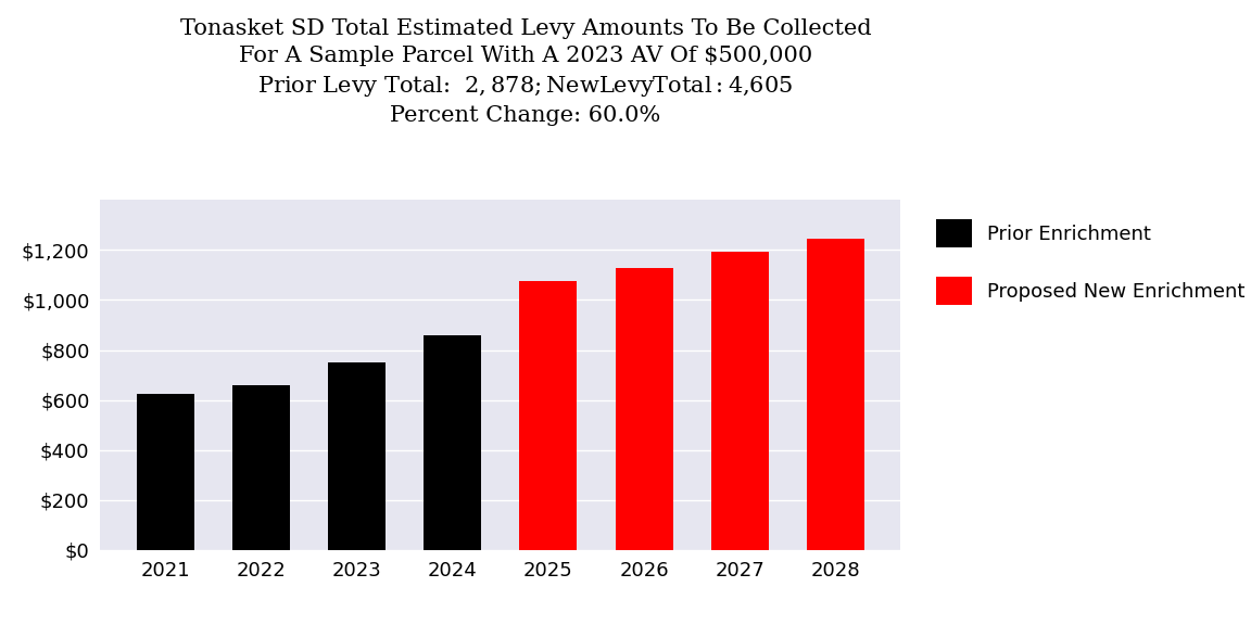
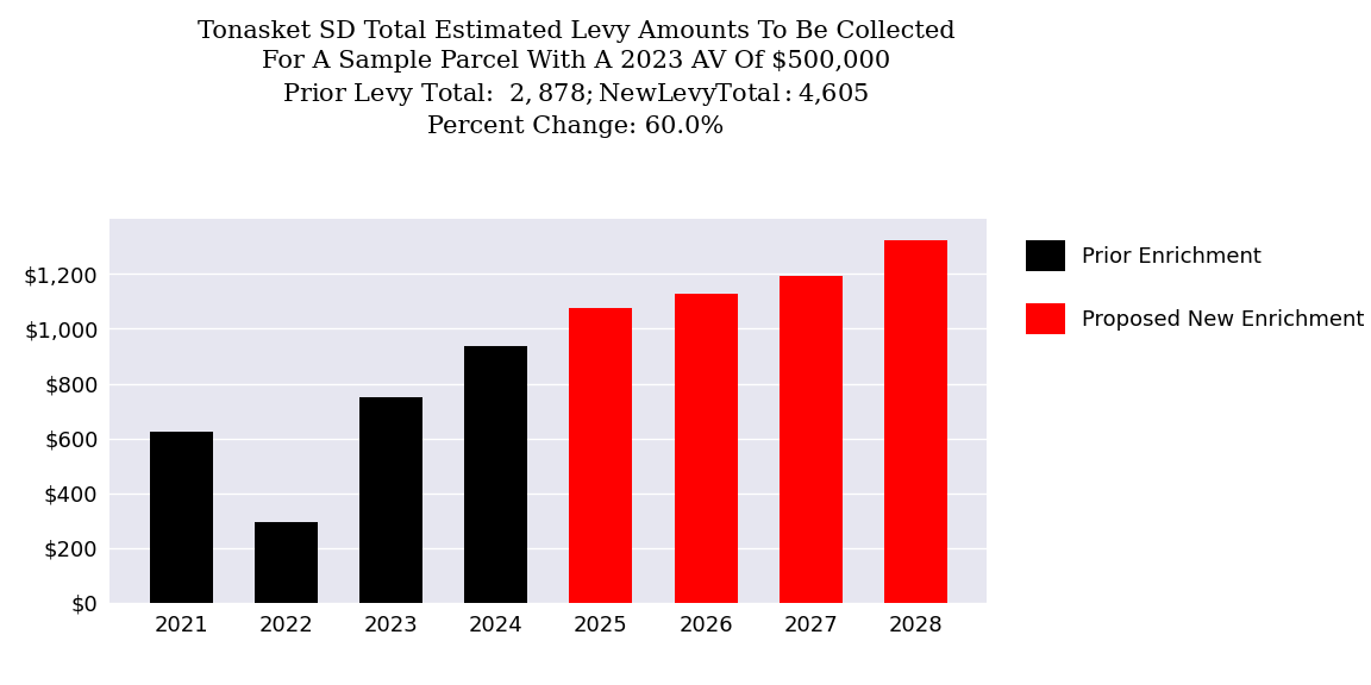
2022: $660 -> $295
2024: $860 -> $935
2028: $1,245 -> $1,325
